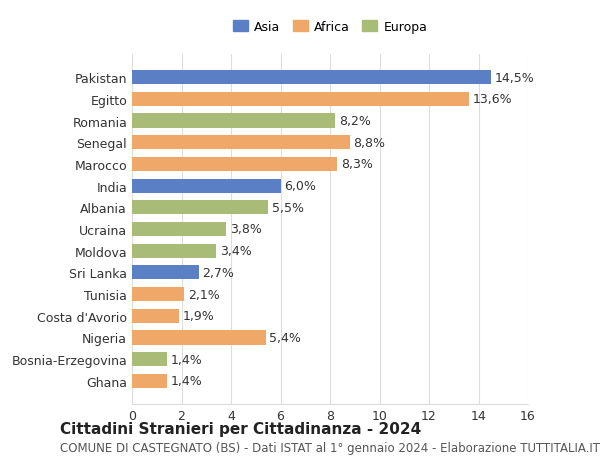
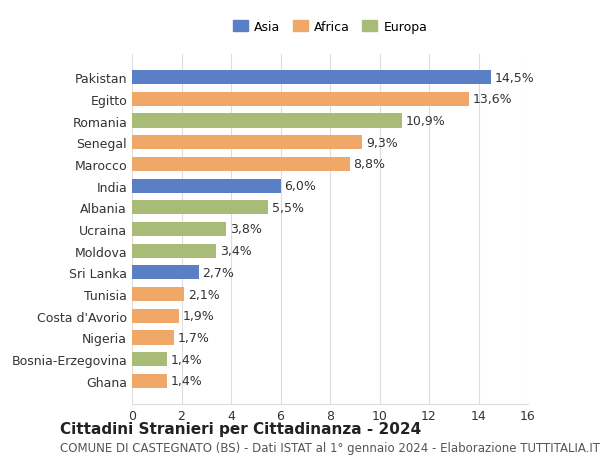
Romania: 8,2% -> 10,9%
Senegal: 8,8% -> 9,3%
Marocco: 8,3% -> 8,8%
Nigeria: 5,4% -> 1,7%
